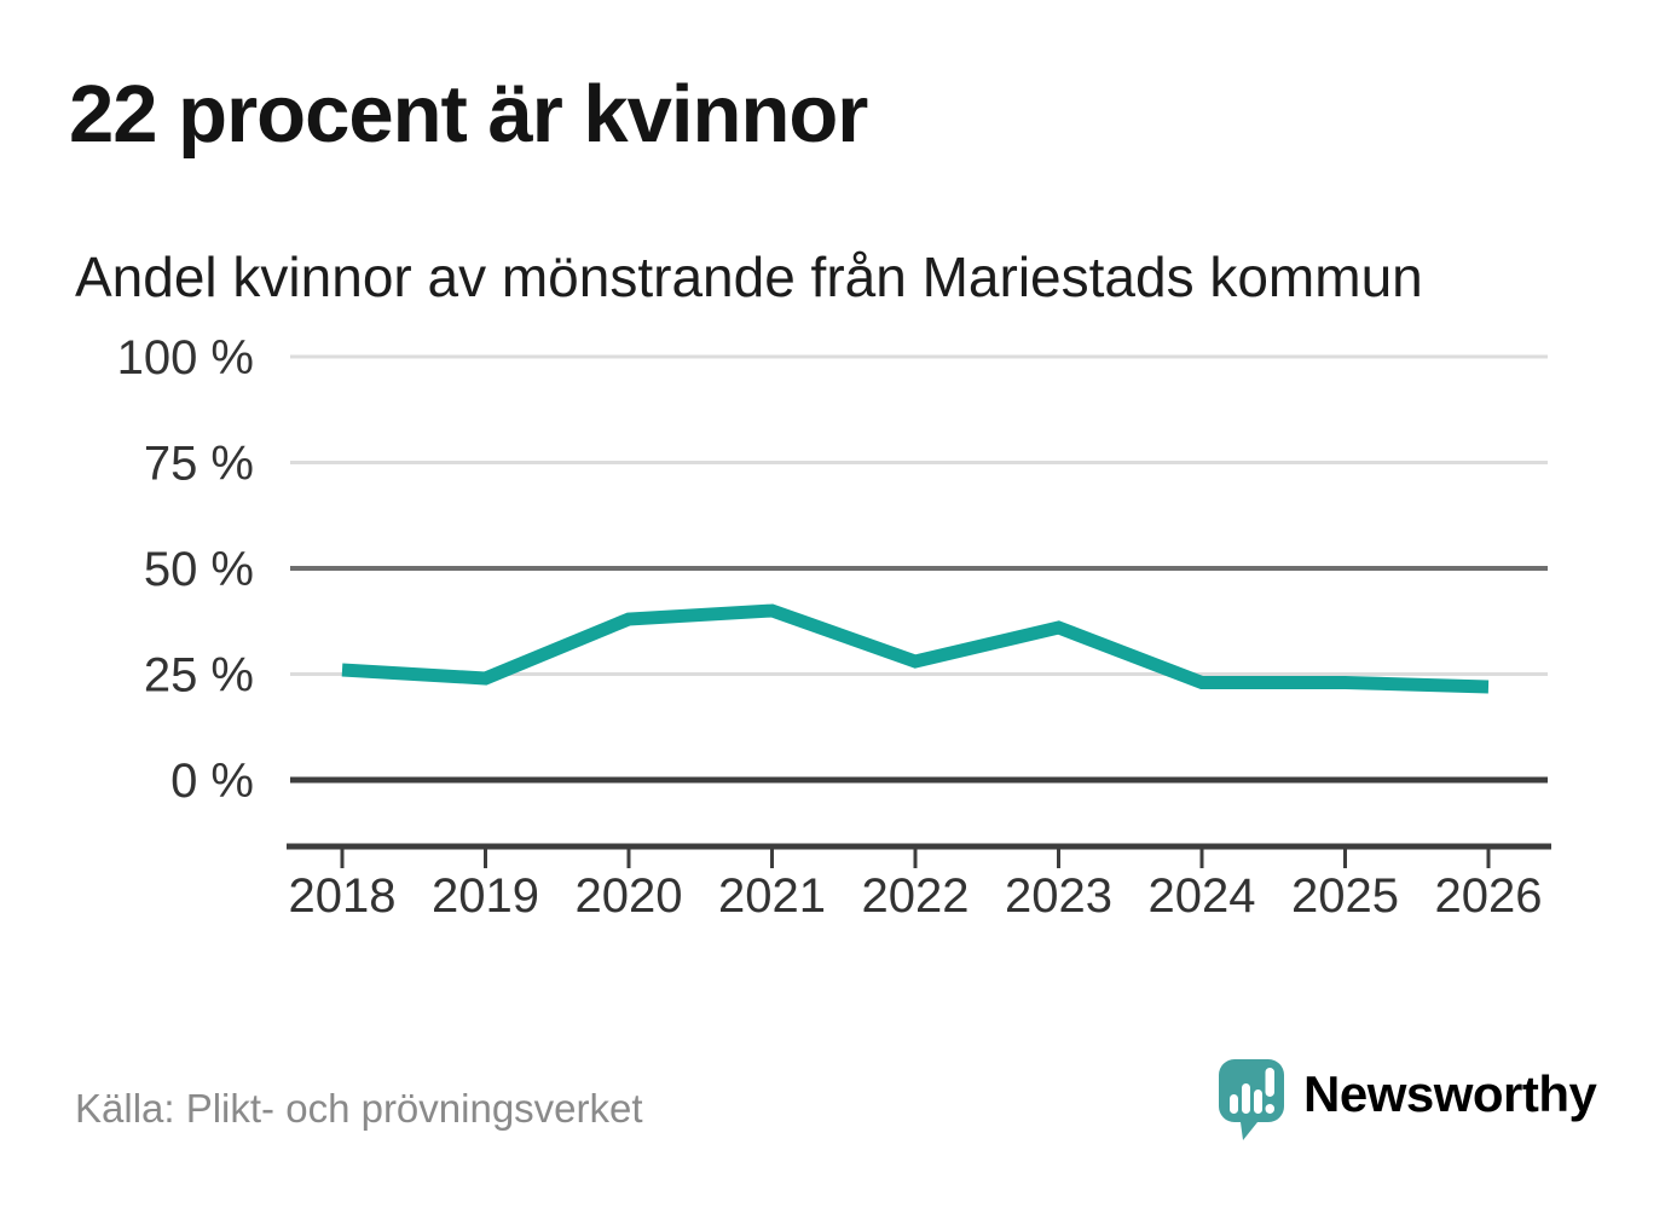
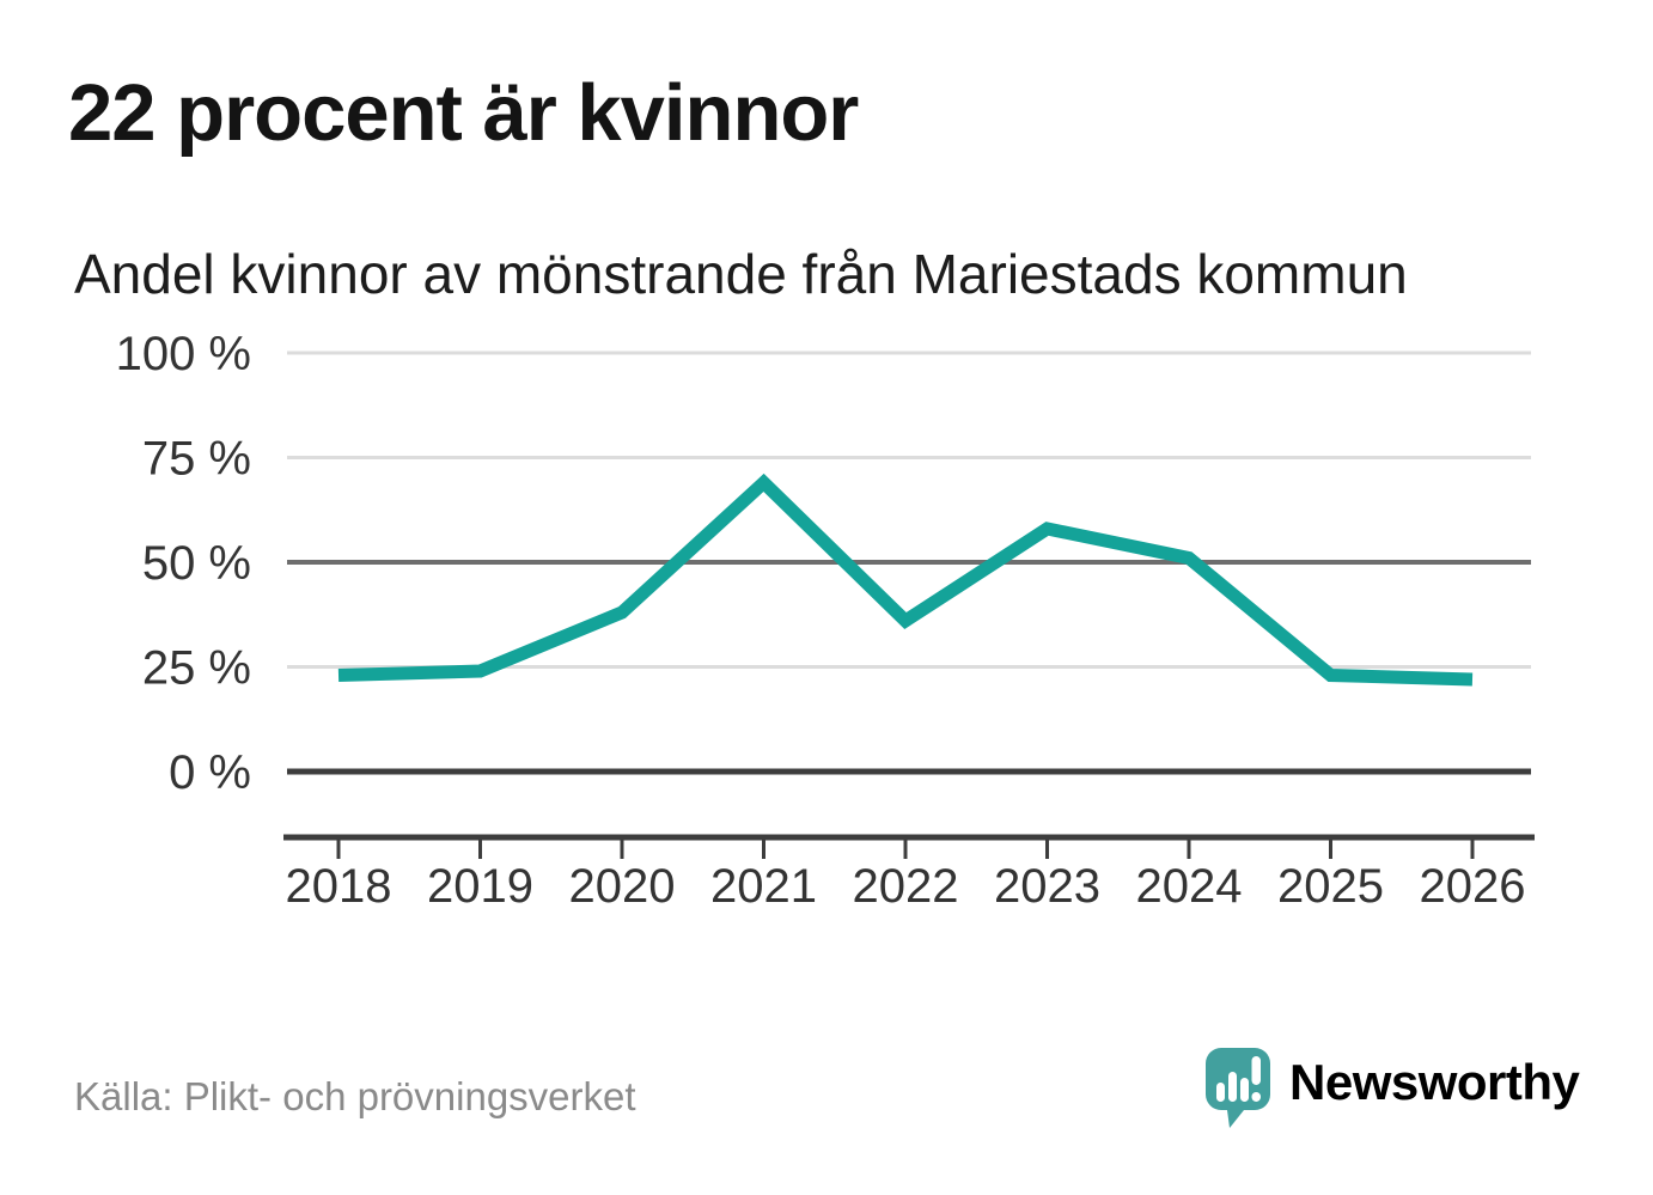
2018: 26% -> 23%
2021: 40% -> 69%
2022: 28% -> 36%
2023: 36% -> 58%
2024: 23% -> 51%
